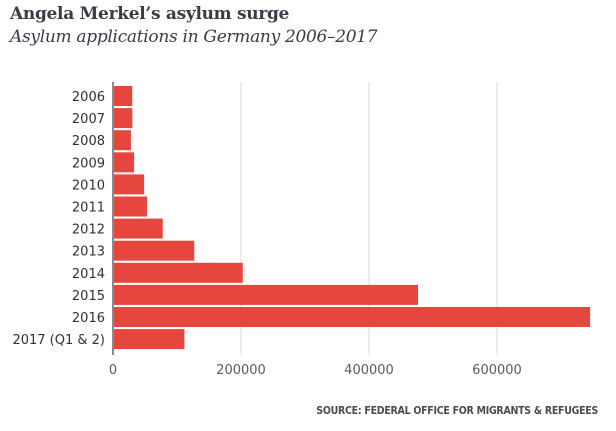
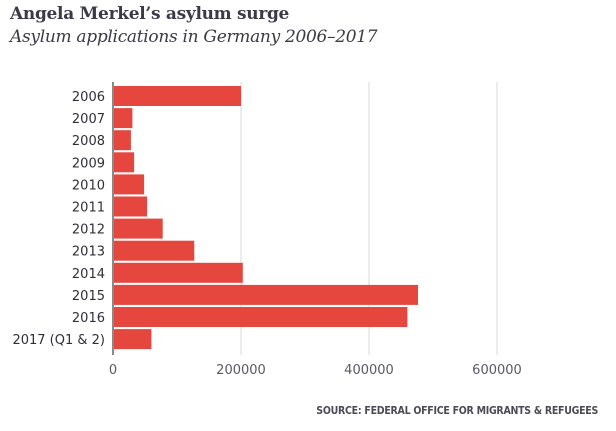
2006: 30000 -> 200000
2016: 750000 -> 460000
2017 (Q1 & 2): 110000 -> 60000
